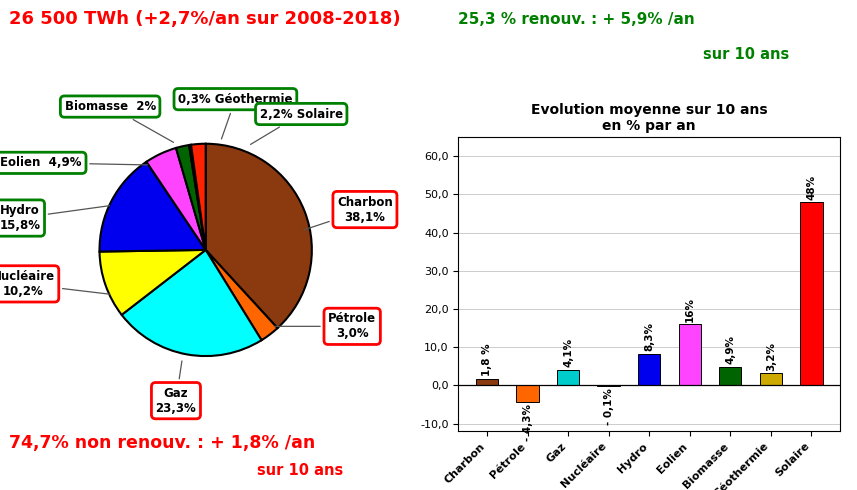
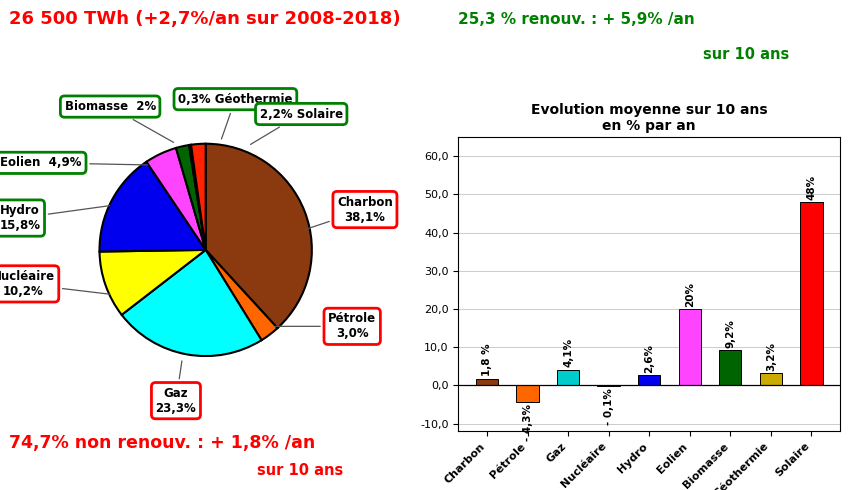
Hydro: 8,3% -> 2,6%
Eolien: 16% -> 20%
Biomasse: 4,9% -> 9,2%
